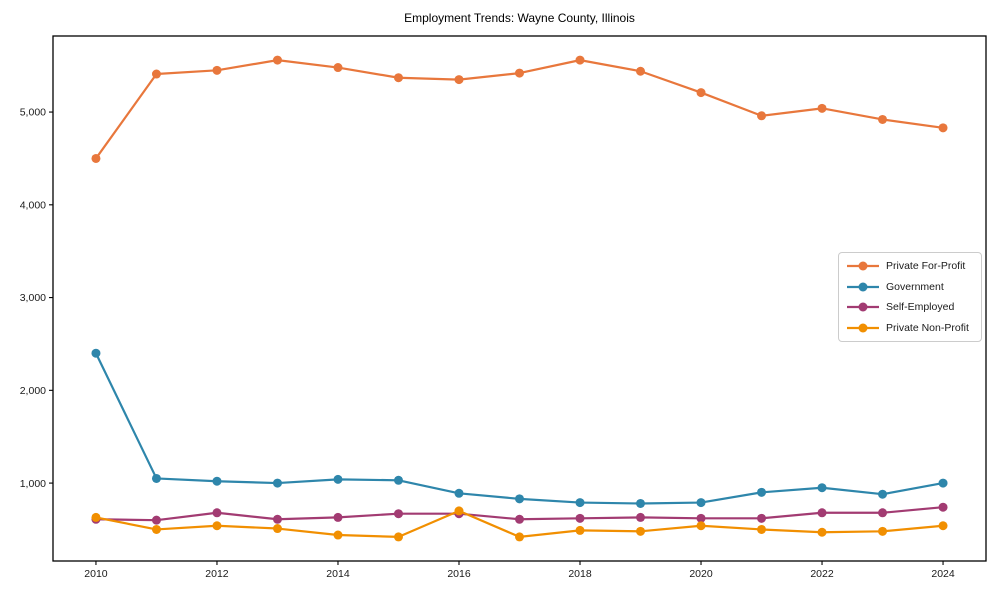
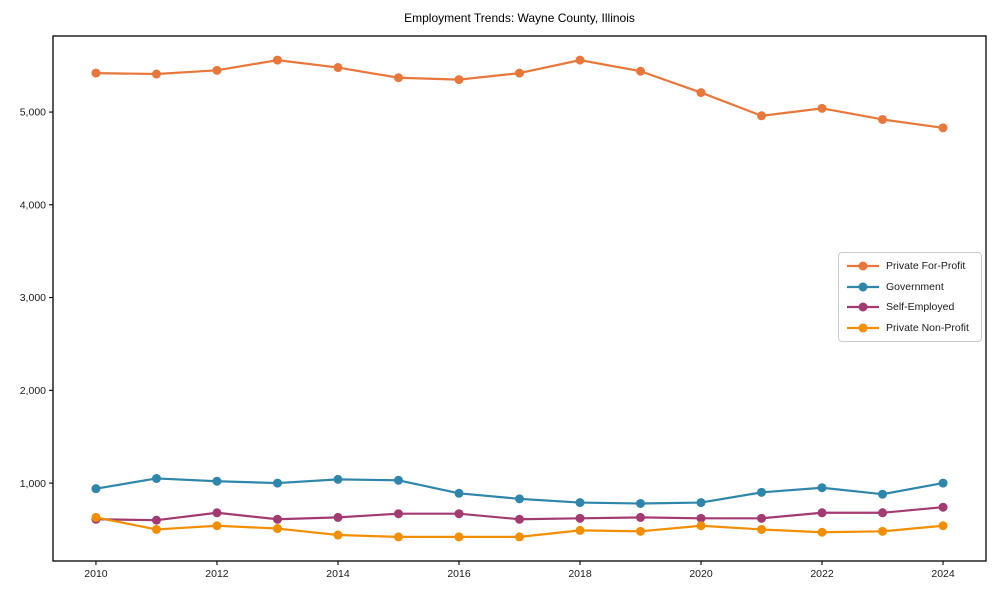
Private For-Profit/2010: 4500 -> 5400
Government/2010: 2400 -> 900
Private Non-Profit/2016: 700 -> 400
